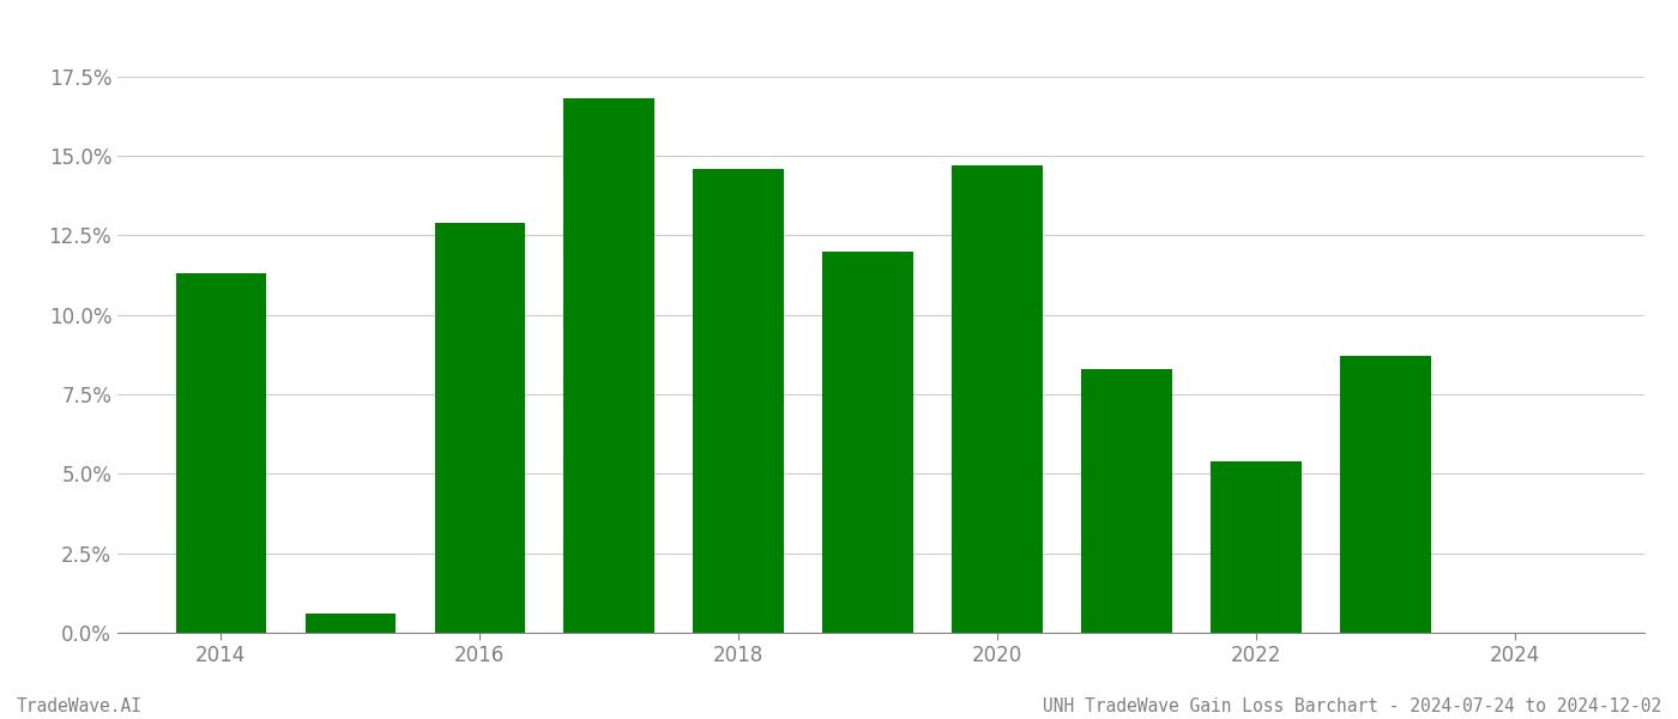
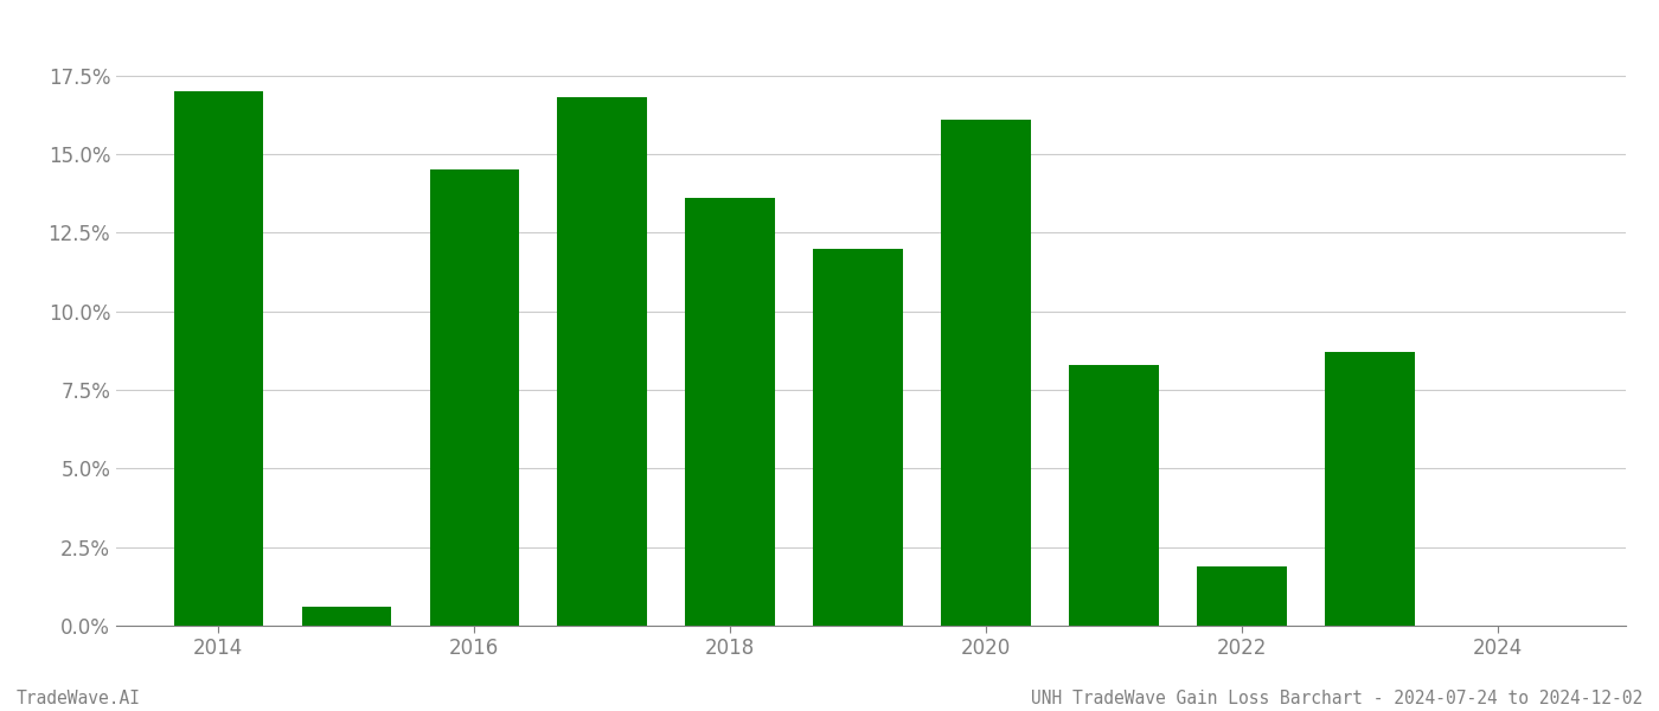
2014: 11.3% -> 17.0%
2016: 12.9% -> 14.5%
2018: 14.6% -> 13.6%
2020: 14.7% -> 16.1%
2022: 5.4% -> 1.9%
